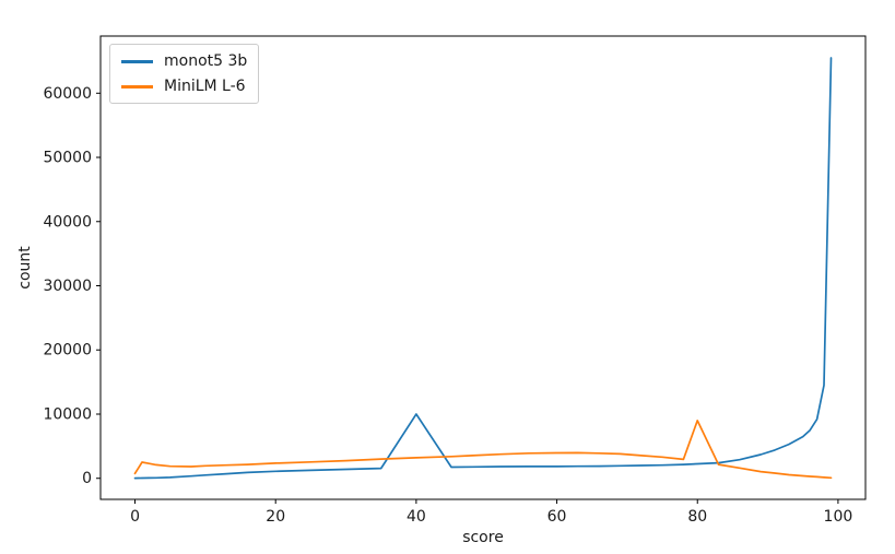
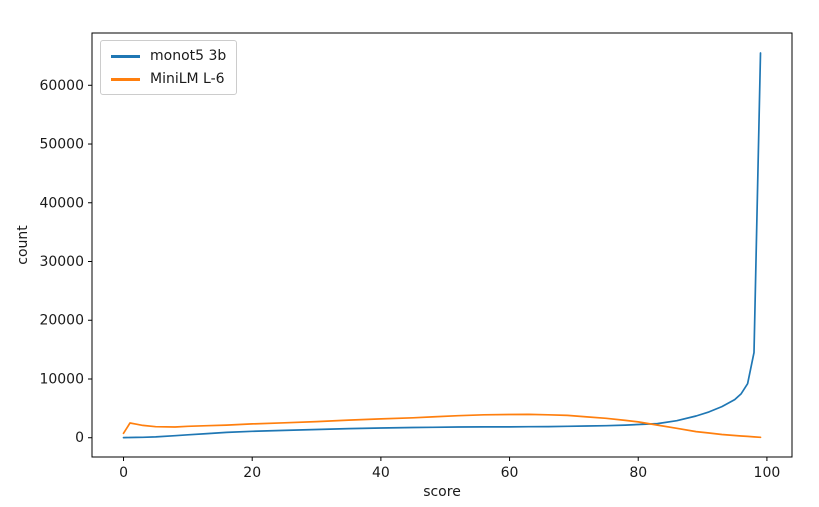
monot5 3b/40: 10000 -> 2000
MiniLM L-6/80: 9000 -> 3000
